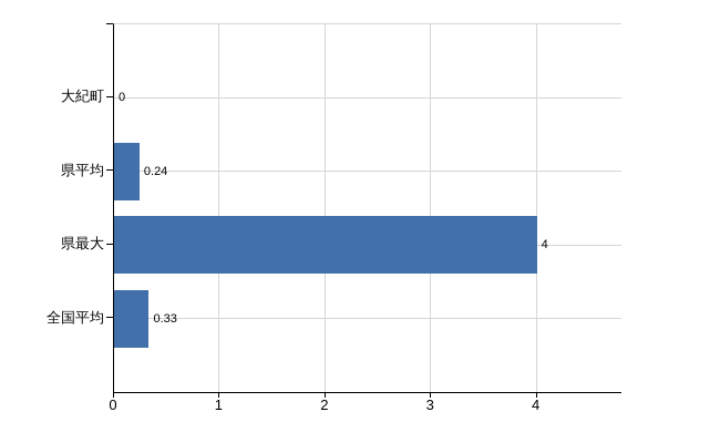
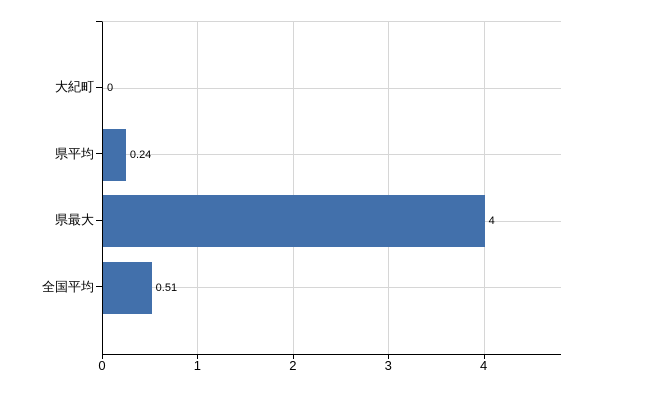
全国平均: 0.33 -> 0.51
